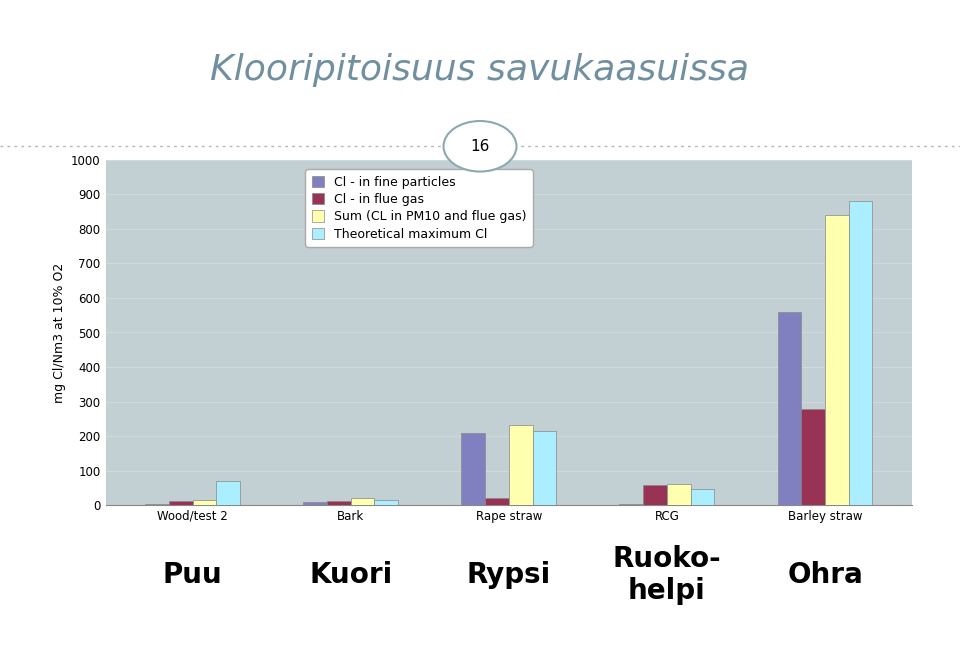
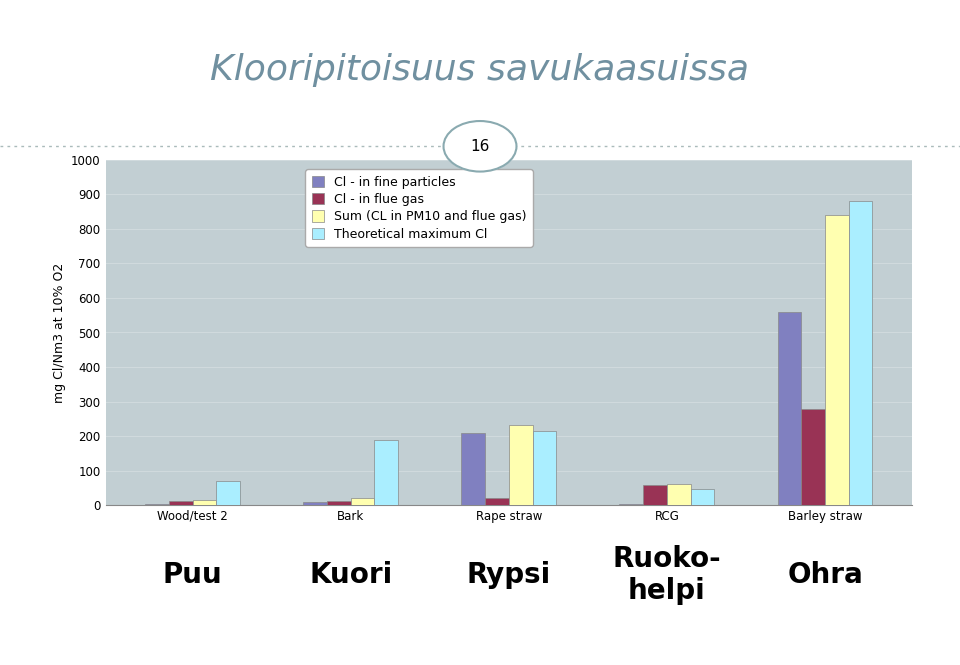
Theoretical maximum Cl/Bark: 15 -> 190
